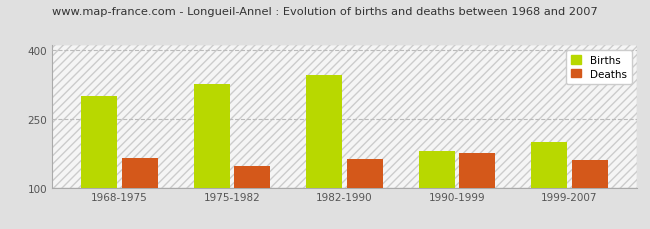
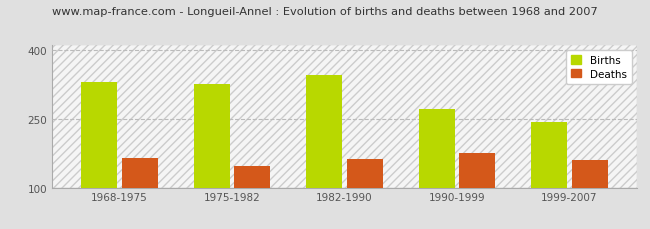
Births/1968-1975: 300 -> 330
Births/1990-1999: 180 -> 270
Births/1999-2007: 200 -> 242
